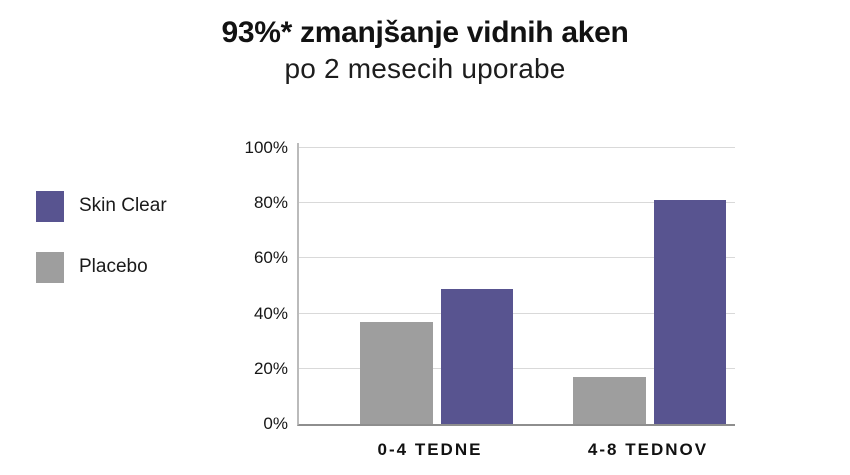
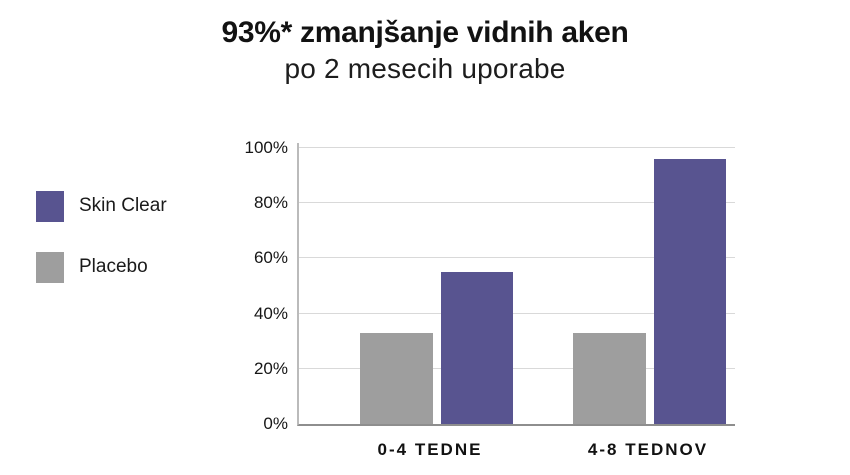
Skin Clear/0-4 TEDNE: 49% -> 55%
Placebo/0-4 TEDNE: 37% -> 33%
Skin Clear/4-8 TEDNOV: 81% -> 96%
Placebo/4-8 TEDNOV: 17% -> 33%
